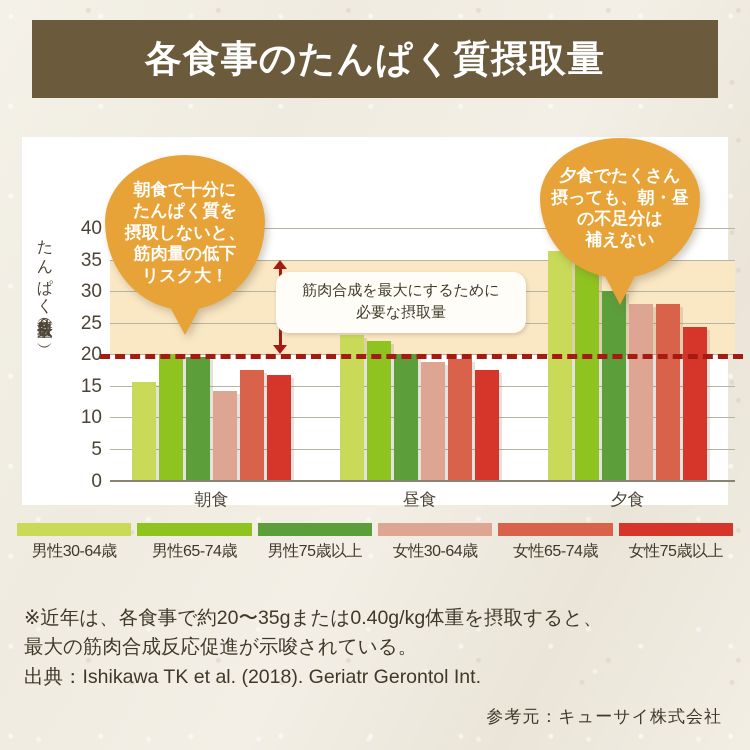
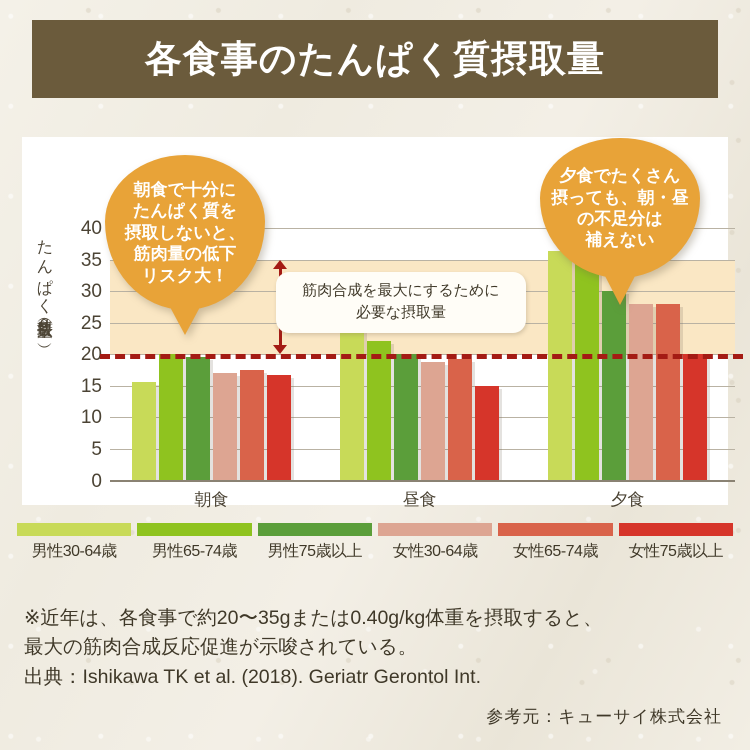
女性30-64歳/朝食: 14 -> 17
男性30-64歳/昼食: 23 -> 28
女性75歳以上/昼食: 18 -> 15
女性75歳以上/夕食: 24 -> 20
